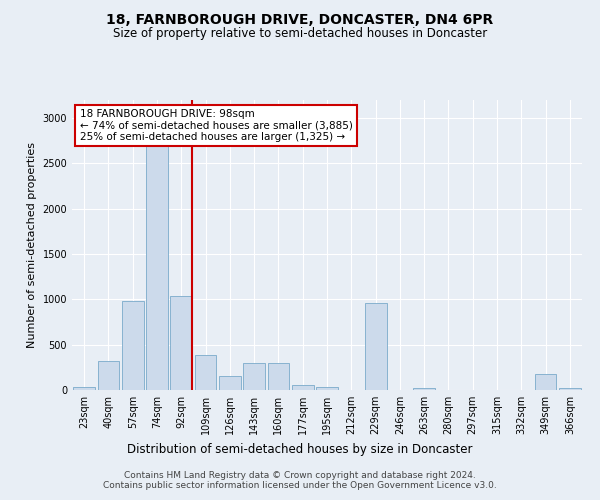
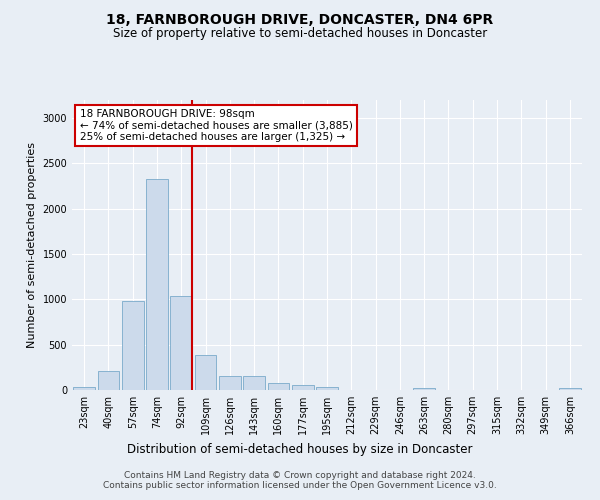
40sqm: 320 -> 210
74sqm: 2720 -> 2330
143sqm: 300 -> 160
160sqm: 300 -> 80
229sqm: 960 -> 0
349sqm: 180 -> 0
